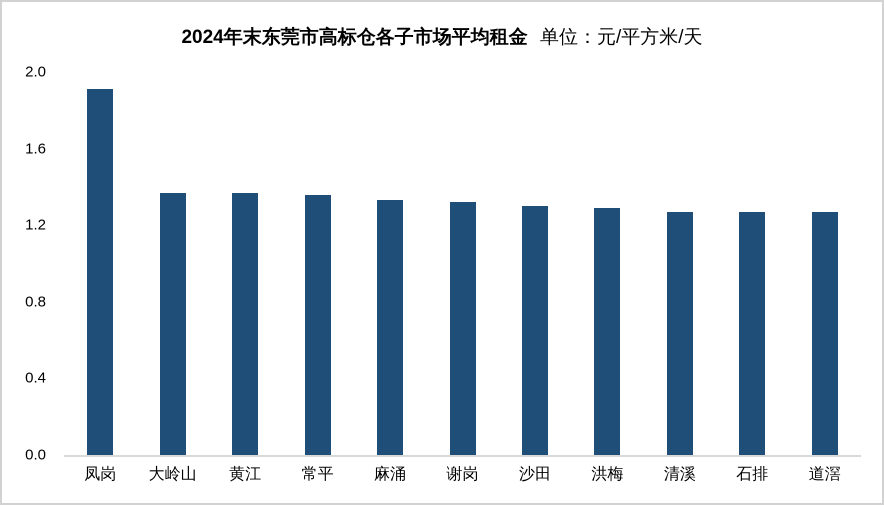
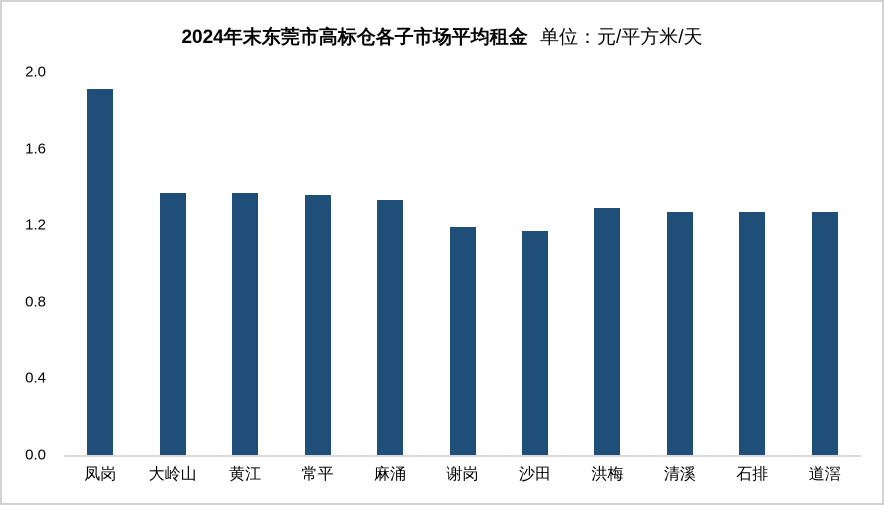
谢岗: 1.32 -> 1.19
沙田: 1.30 -> 1.17
